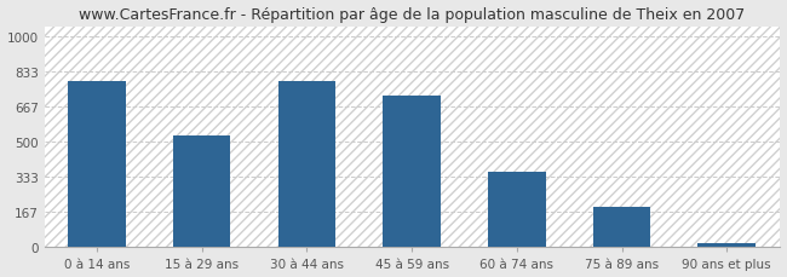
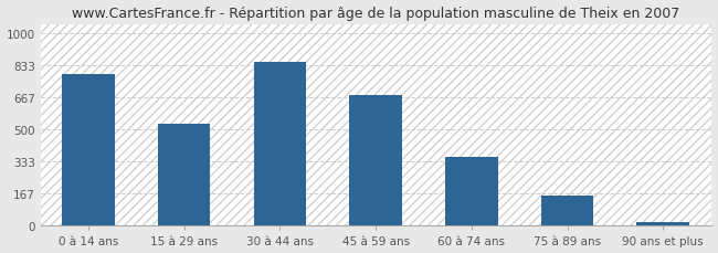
30 à 44 ans: 790 -> 850
45 à 59 ans: 720 -> 680
75 à 89 ans: 190 -> 160
